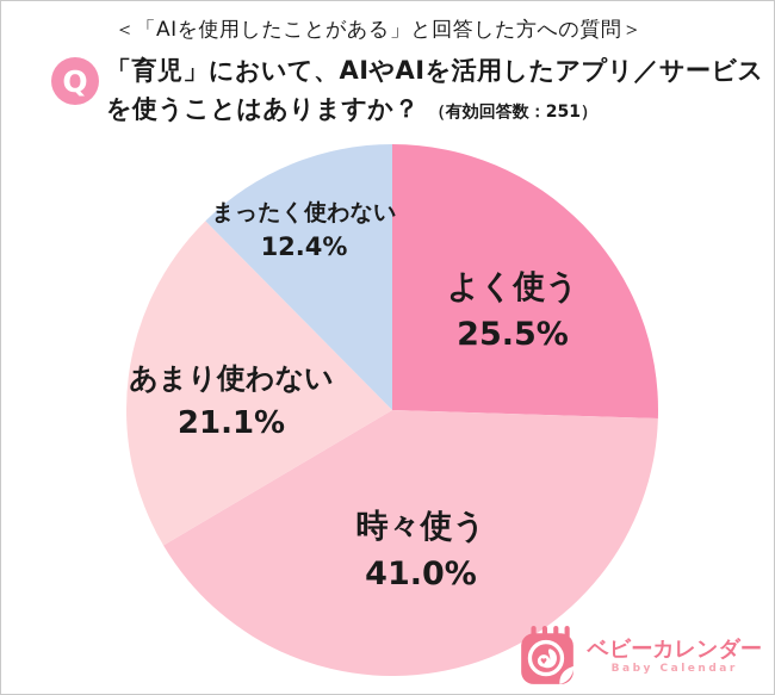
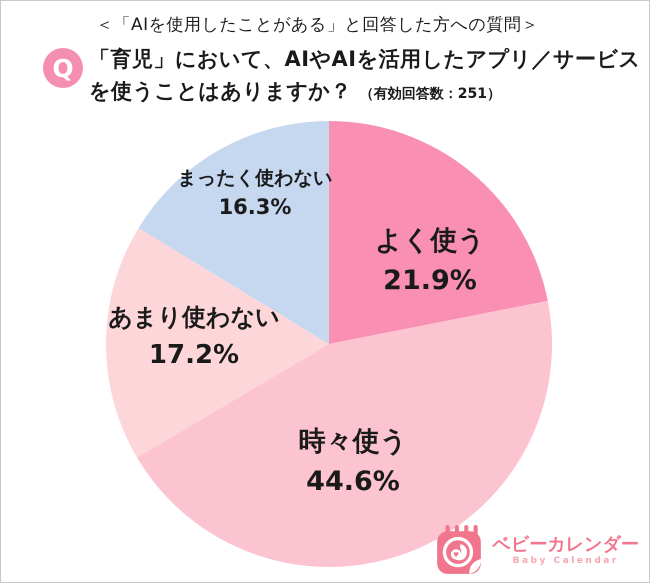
よく使う: 25.5% -> 21.9%
時々使う: 41.0% -> 44.6%
あまり使わない: 21.1% -> 17.2%
まったく使わない: 12.4% -> 16.3%
